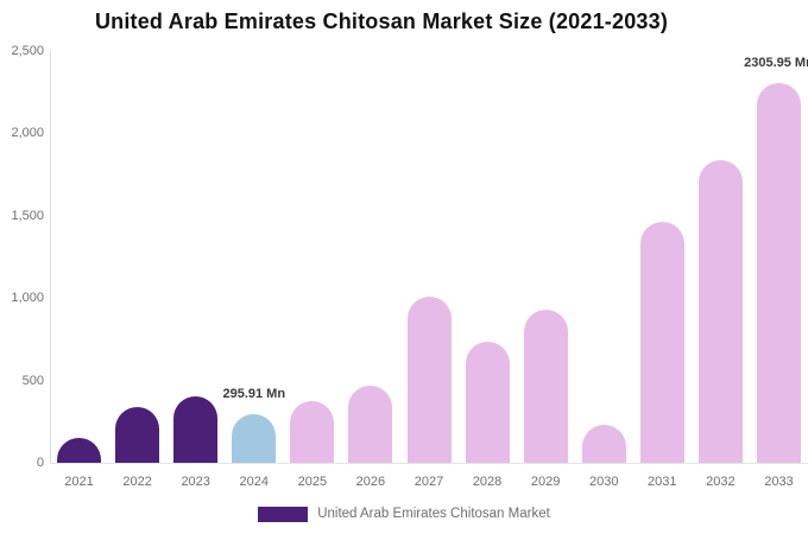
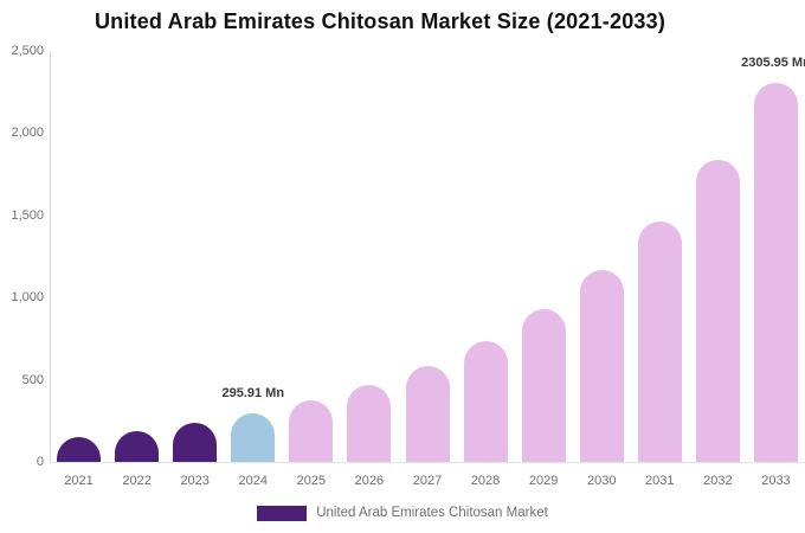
2022: 340 -> 190
2023: 400 -> 240
2027: 1010 -> 590
2030: 230 -> 1160
